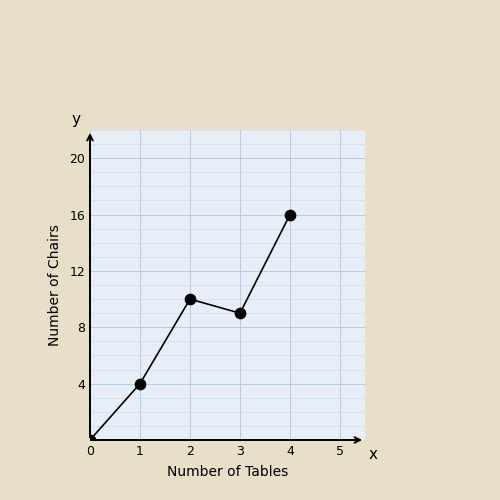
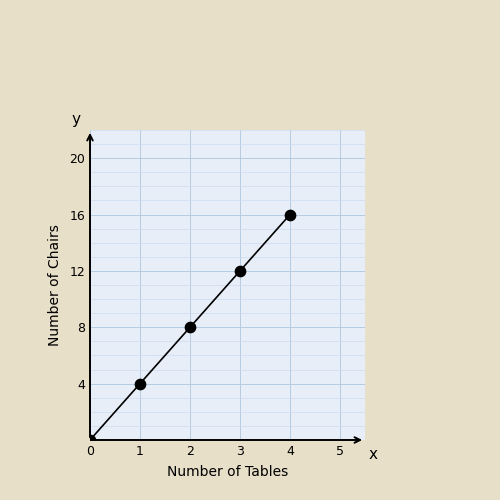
2: 10 -> 8
3: 9 -> 12
